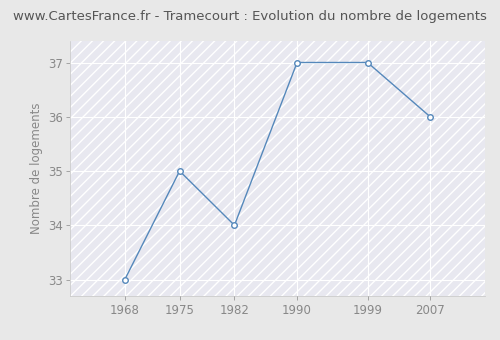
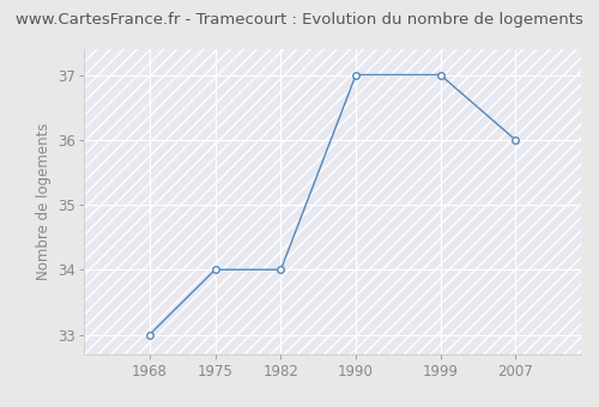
1975: 35 -> 34
